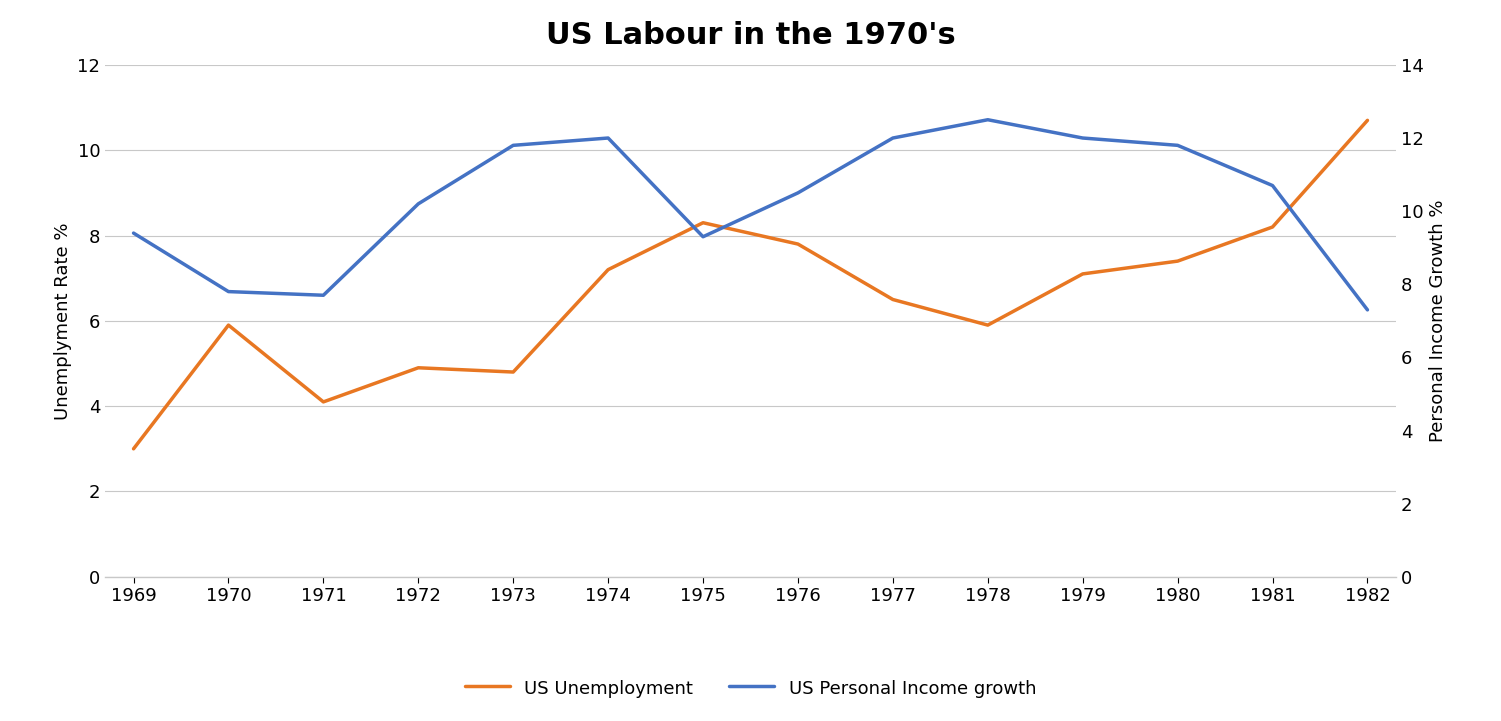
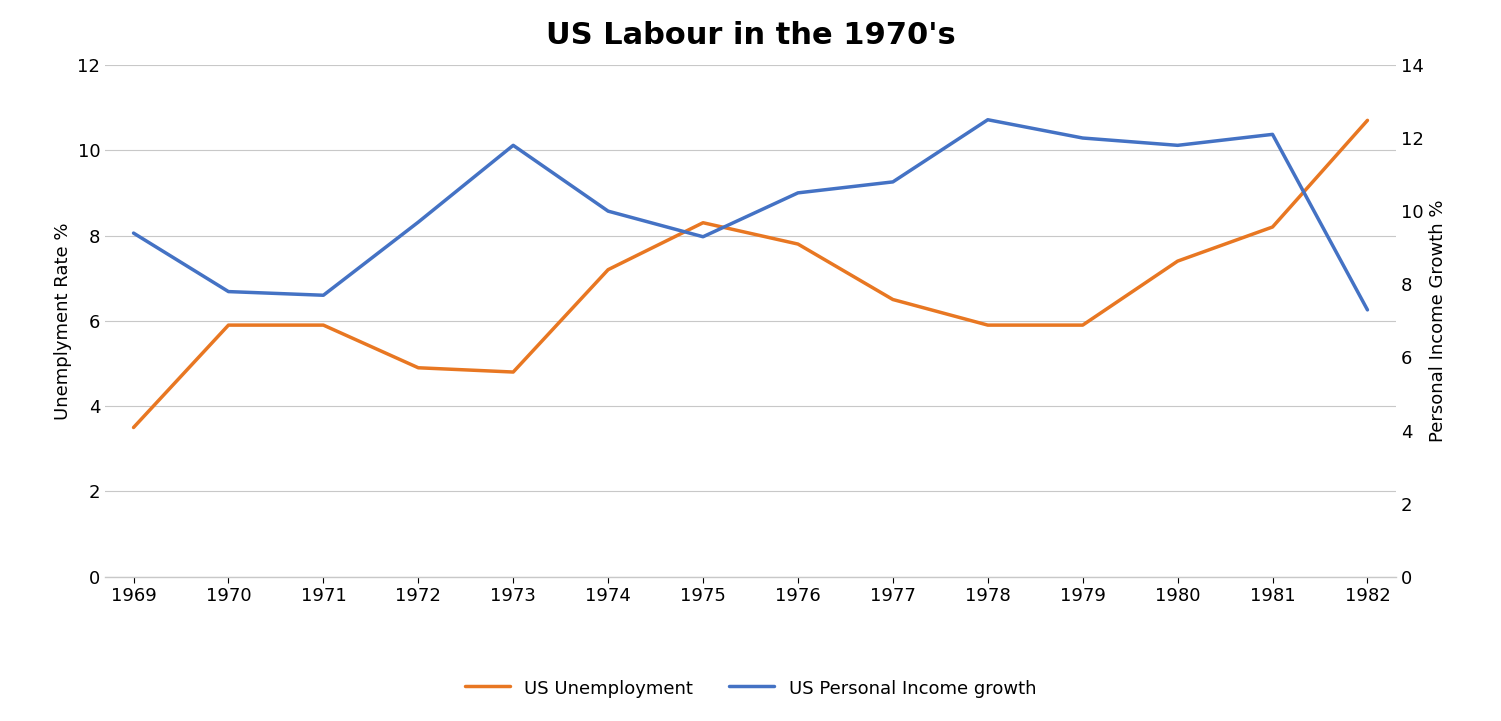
US Unemployment/1969: 3.0 -> 3.5
US Unemployment/1971: 4.1 -> 5.9
US Personal Income growth/1972: 10.2 -> 9.7
US Personal Income growth/1974: 12.0 -> 10.0
US Personal Income growth/1977: 12.0 -> 10.8
US Unemployment/1979: 7.1 -> 5.9
US Personal Income growth/1981: 10.7 -> 12.1
